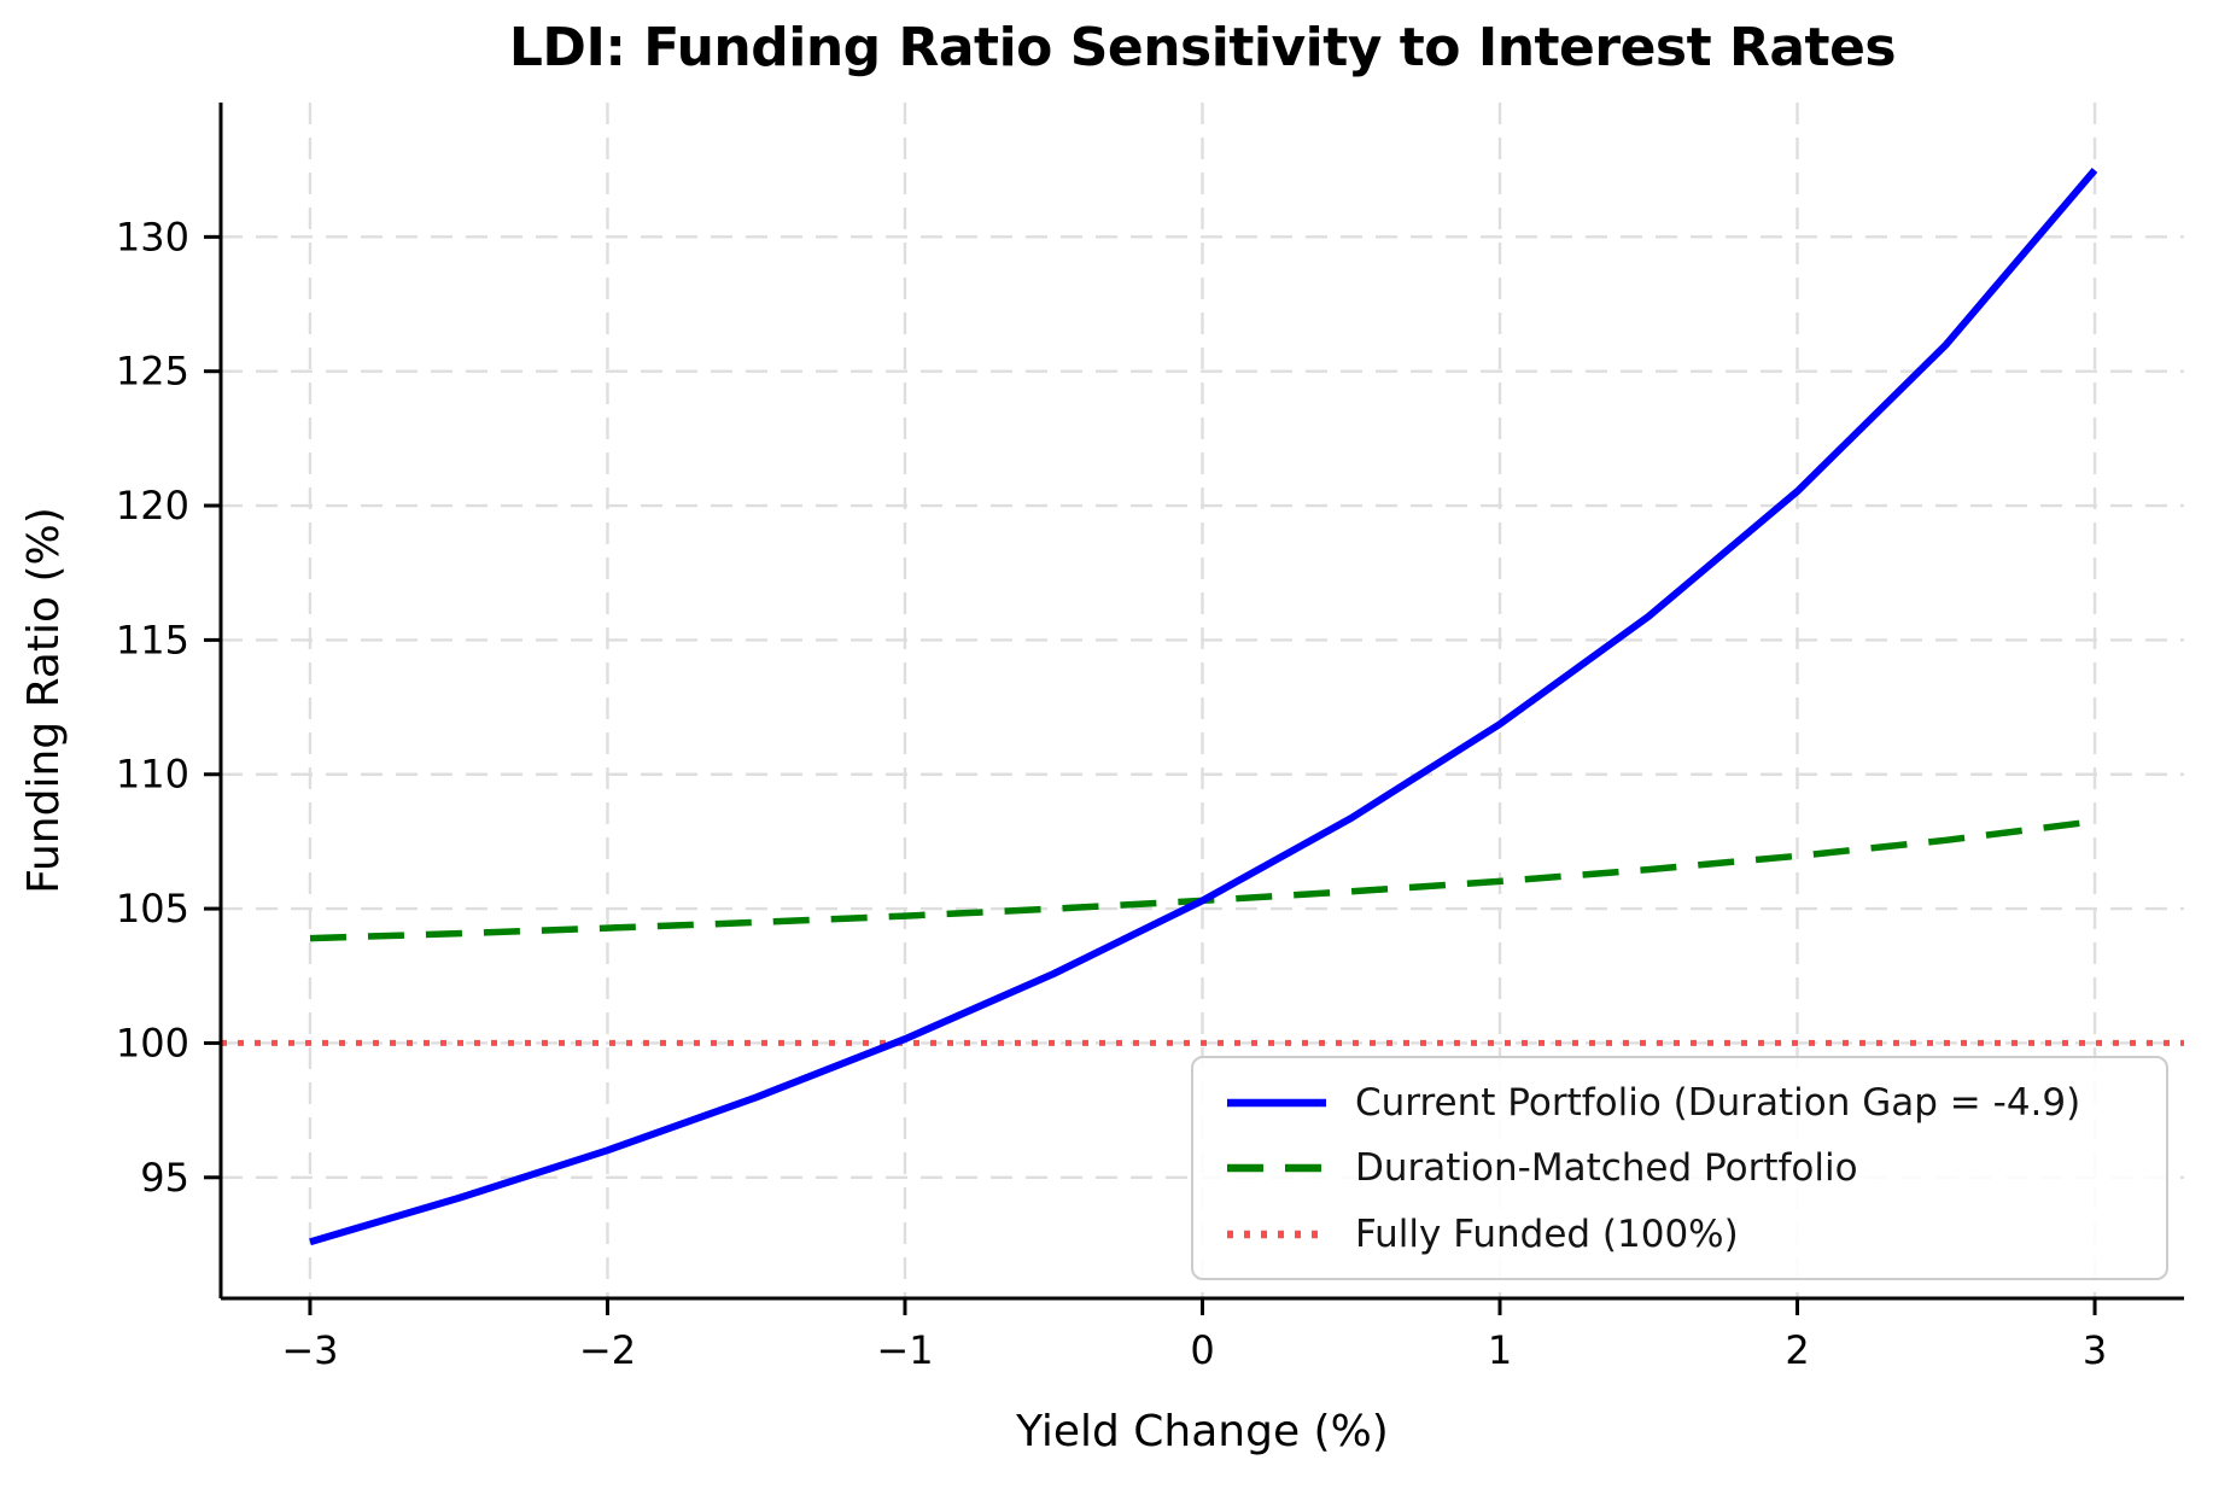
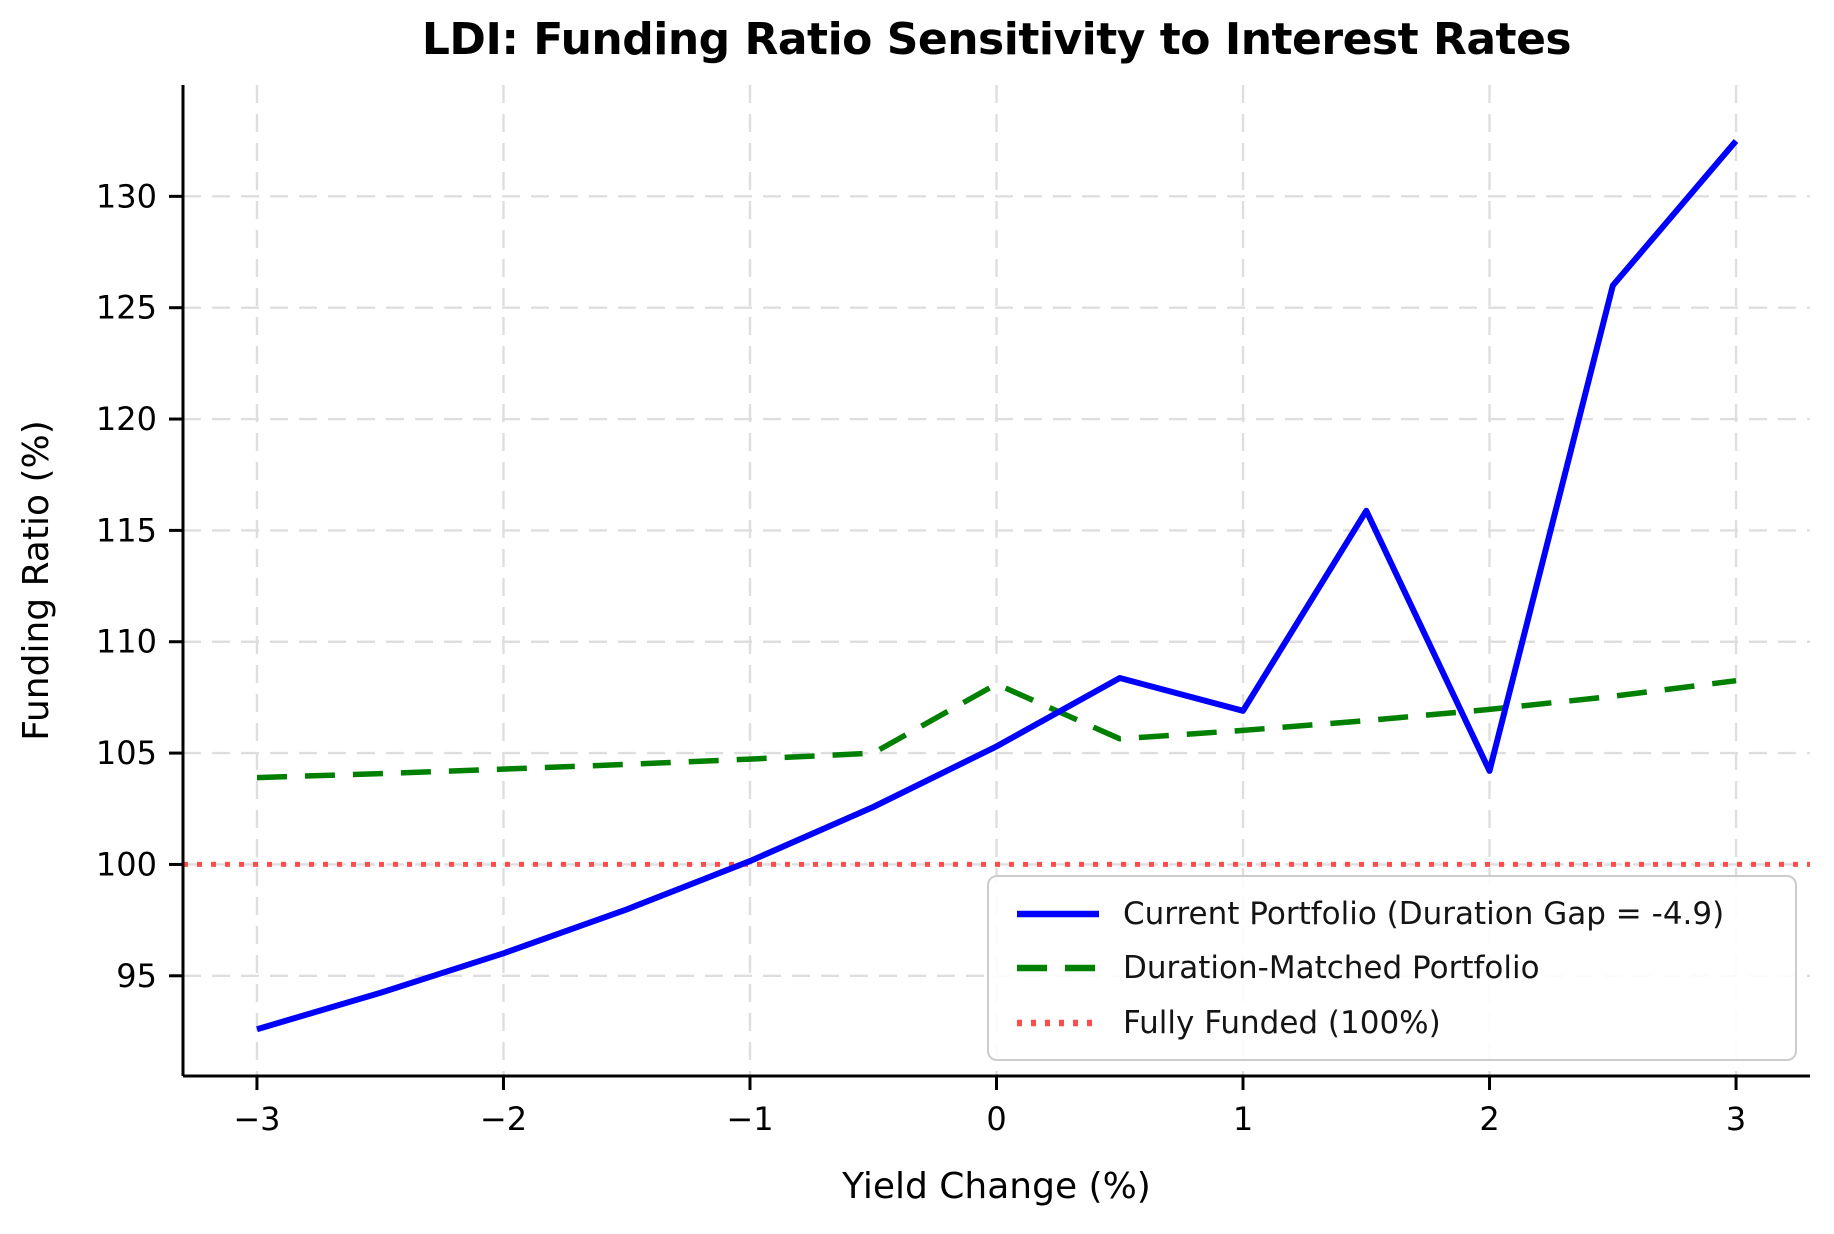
Duration-Matched Portfolio/0: 105.3 -> 108.1
Current Portfolio (Duration Gap = -4.9)/1: 111.9 -> 106.9
Current Portfolio (Duration Gap = -4.9)/2: 120.5 -> 104.2
